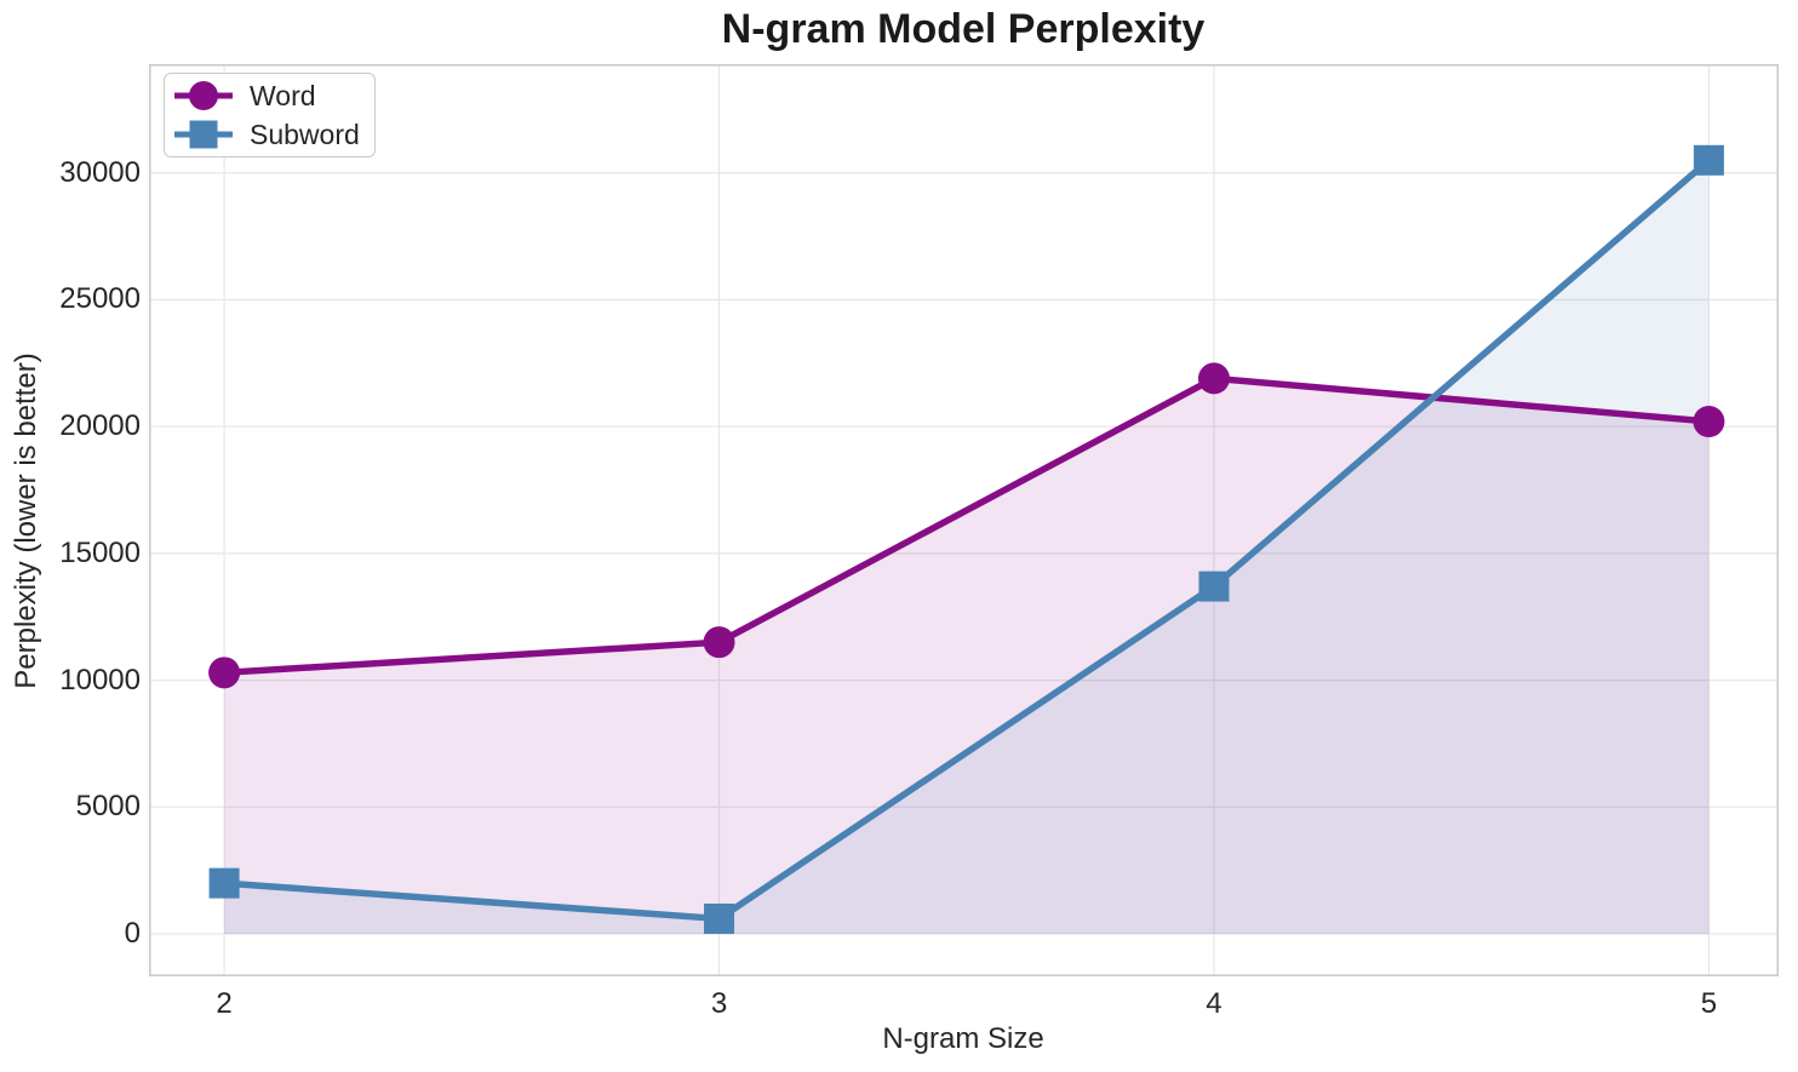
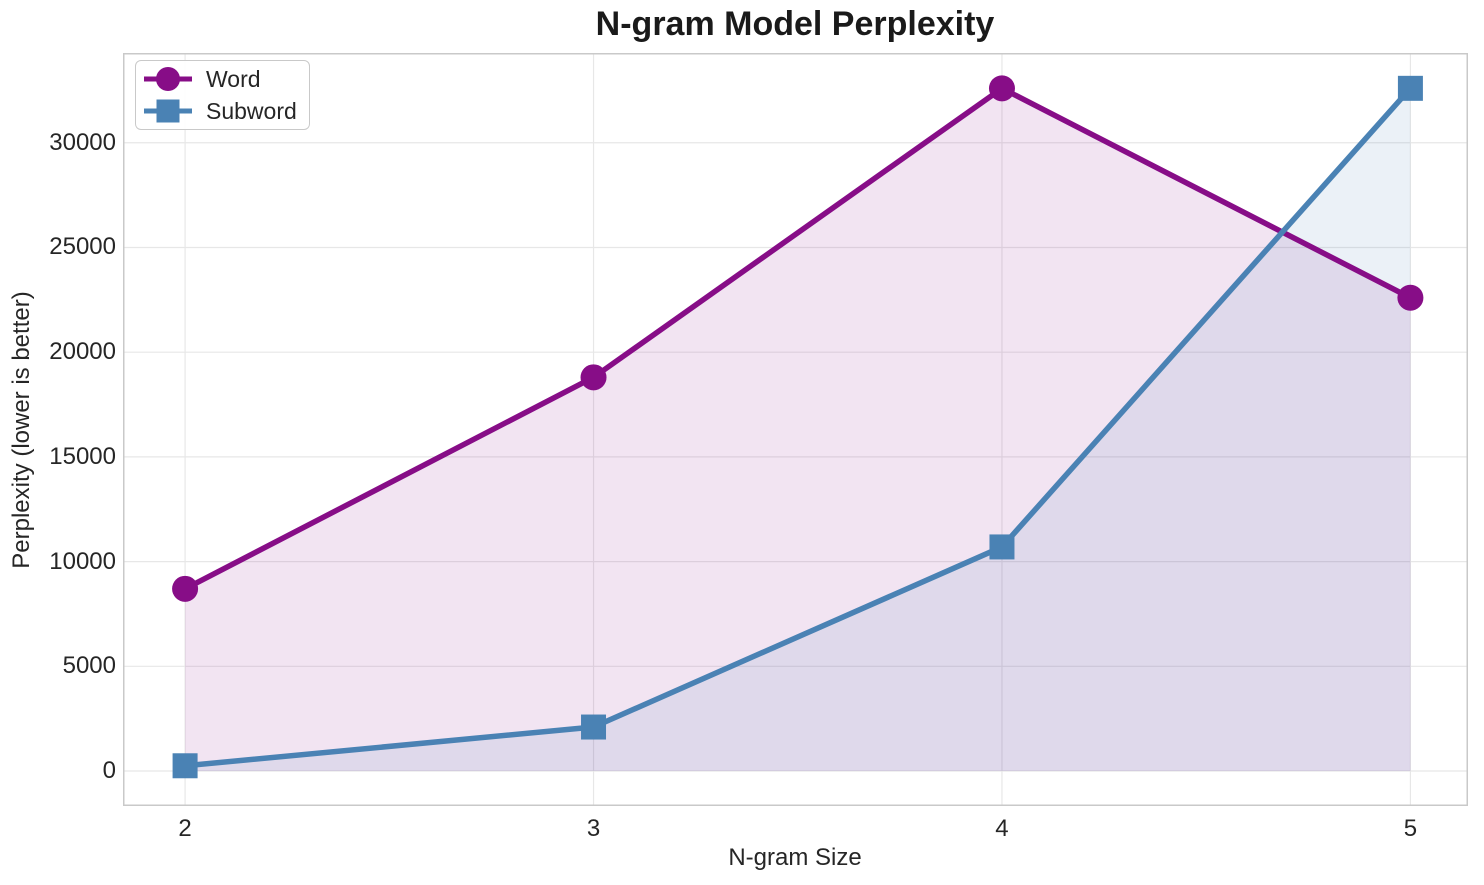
Word/2: 10300 -> 8700
Subword/2: 2000 -> 200
Word/3: 11500 -> 18800
Subword/3: 600 -> 2100
Word/4: 21900 -> 32600
Subword/4: 13700 -> 10700
Word/5: 20200 -> 22600
Subword/5: 30500 -> 32600
